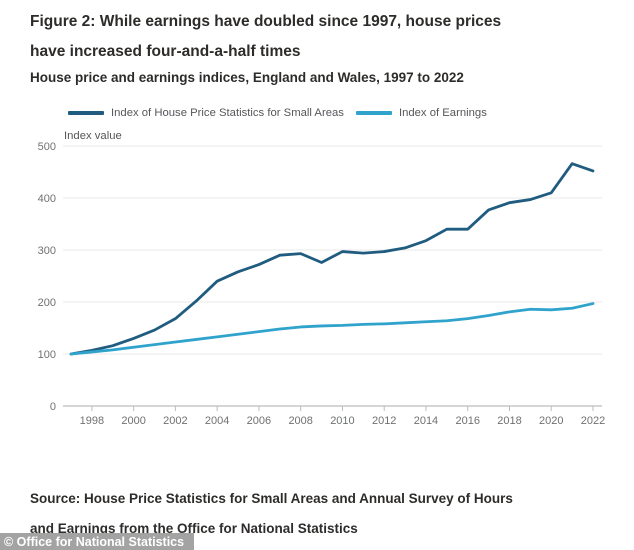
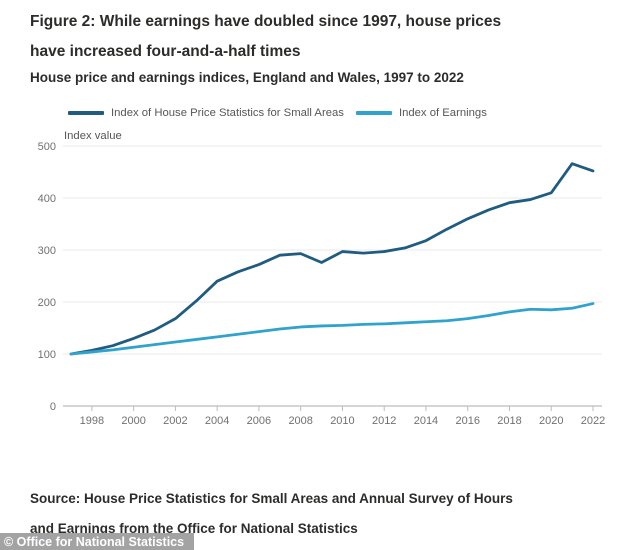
Index of House Price Statistics for Small Areas/2016: 340 -> 360
